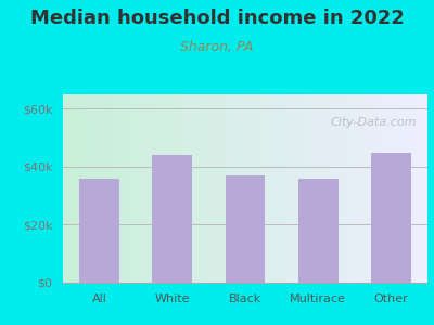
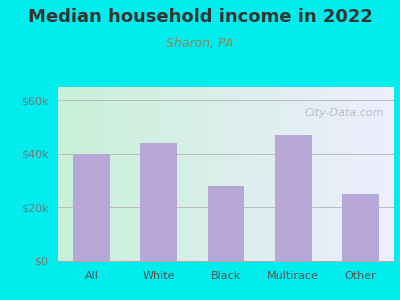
All: $36k -> $40k
Black: $37k -> $28k
Multirace: $36k -> $47k
Other: $45k -> $25k
